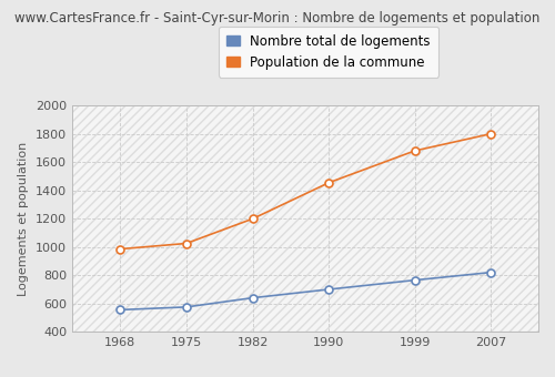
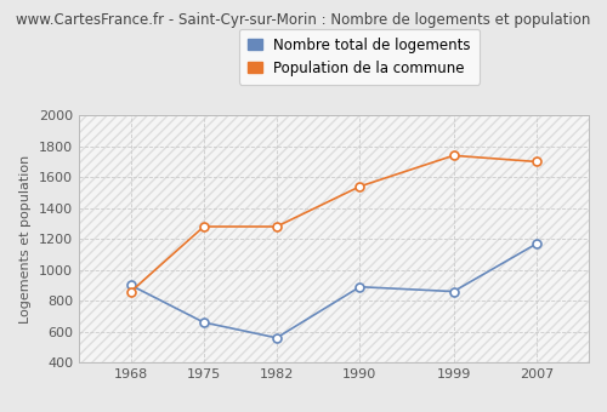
Nombre total de logements/1968: 560 -> 900
Population de la commune/1968: 980 -> 860
Nombre total de logements/1975: 580 -> 660
Population de la commune/1975: 1020 -> 1280
Nombre total de logements/1982: 640 -> 560
Population de la commune/1982: 1200 -> 1280
Nombre total de logements/1990: 700 -> 890
Population de la commune/1990: 1460 -> 1540
Nombre total de logements/1999: 760 -> 860
Population de la commune/1999: 1680 -> 1740
Nombre total de logements/2007: 820 -> 1170
Population de la commune/2007: 1800 -> 1700
